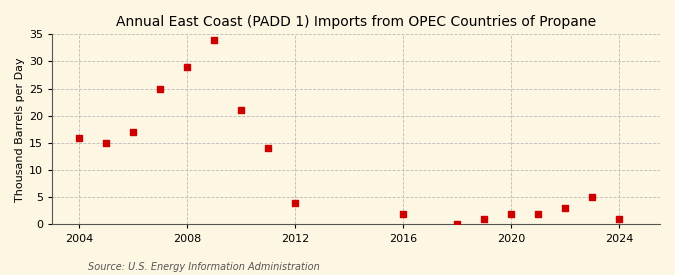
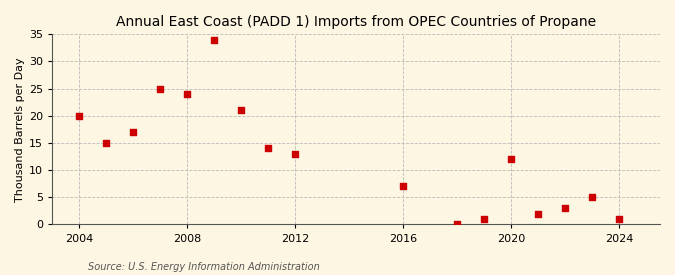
2004: 16 -> 20
2008: 29 -> 24
2012: 4 -> 13
2016: 2 -> 7
2020: 2 -> 12
